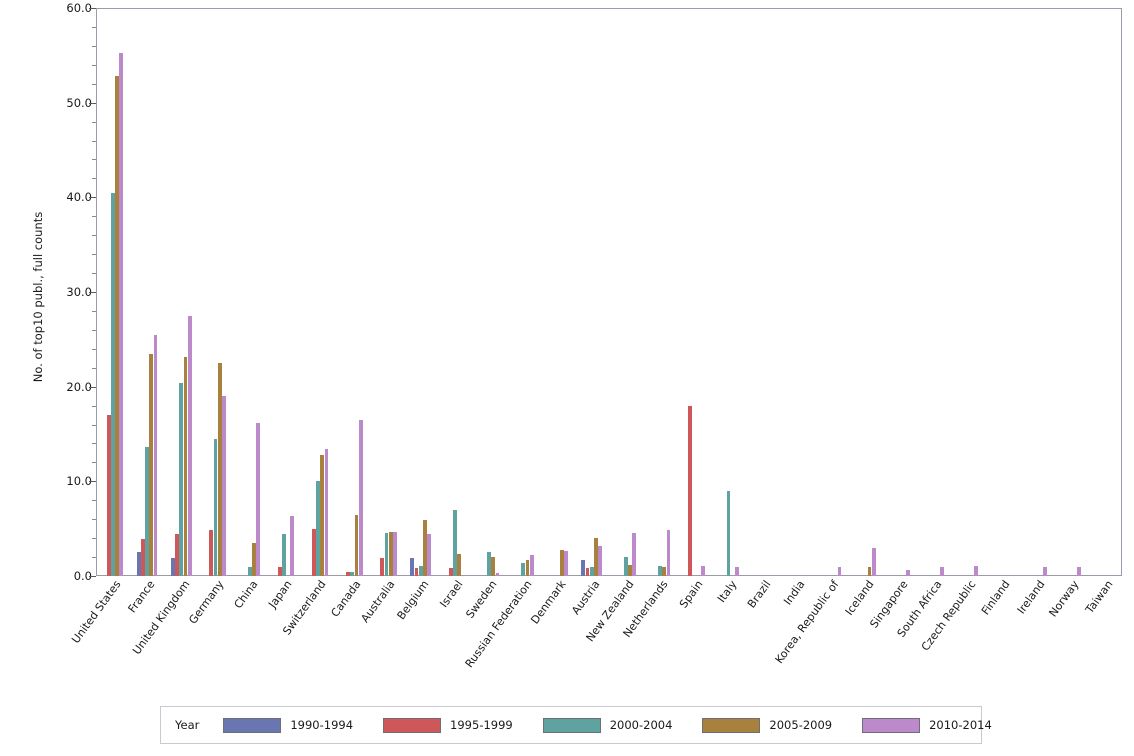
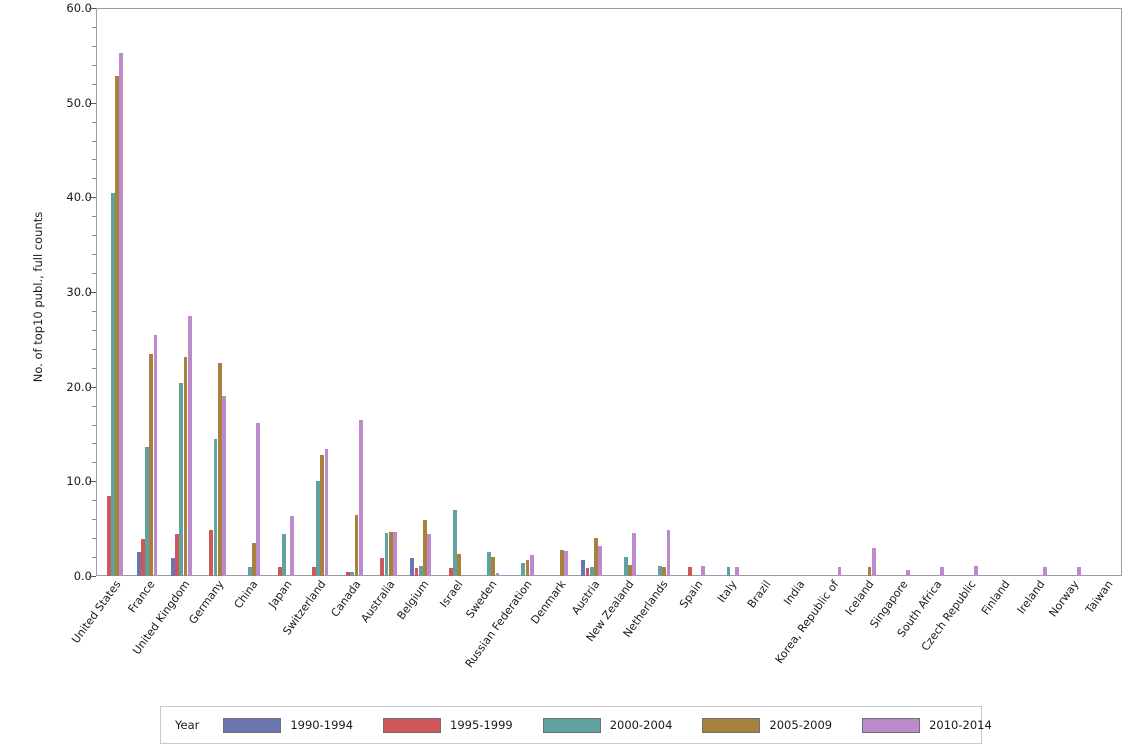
1995-1999/United States: 17 -> 8
1995-1999/Switzerland: 5 -> 1
1995-1999/Spain: 18 -> 1
2000-2004/Italy: 9 -> 1
